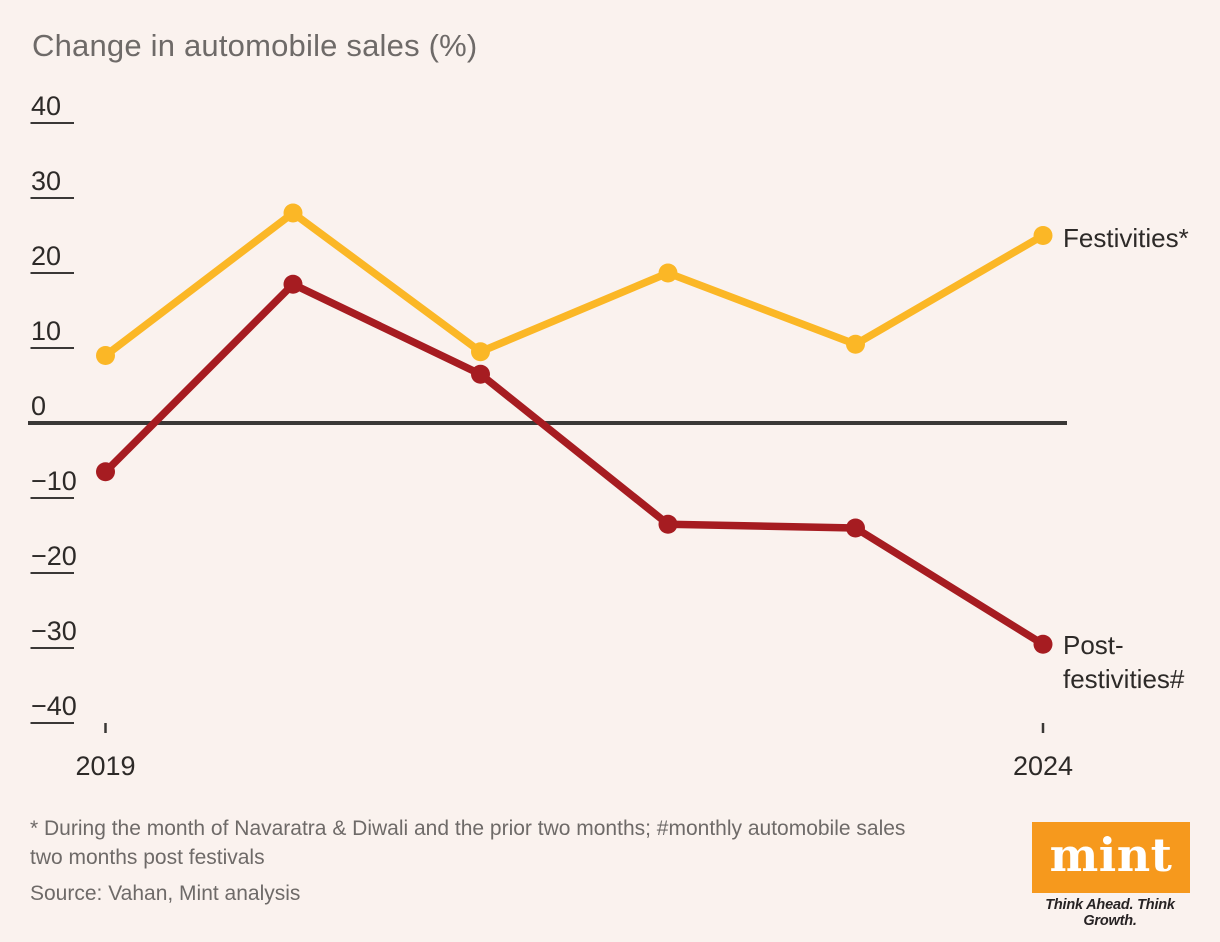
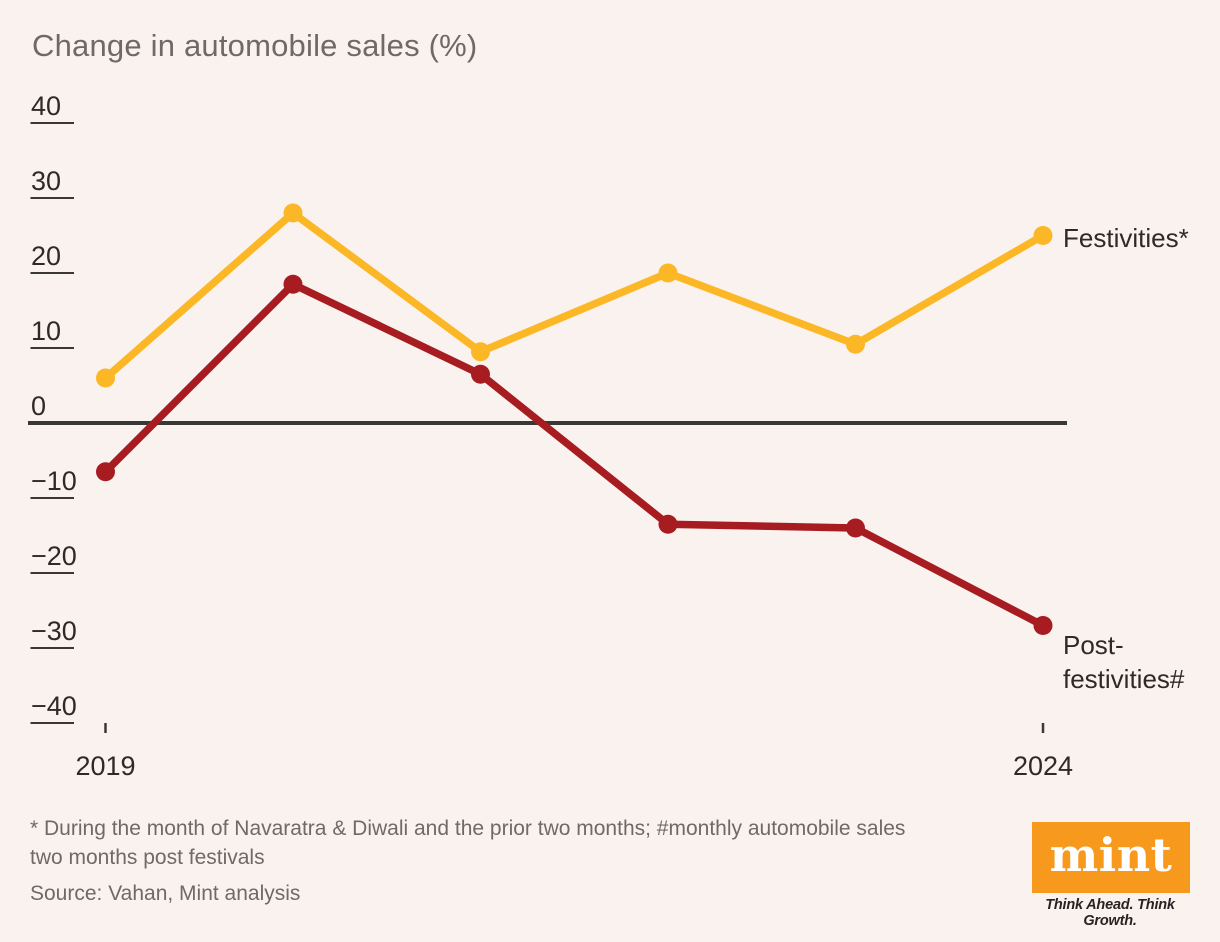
Festivities*/2019: 9 -> 6
Post-festivities#/2024: -30 -> -27
